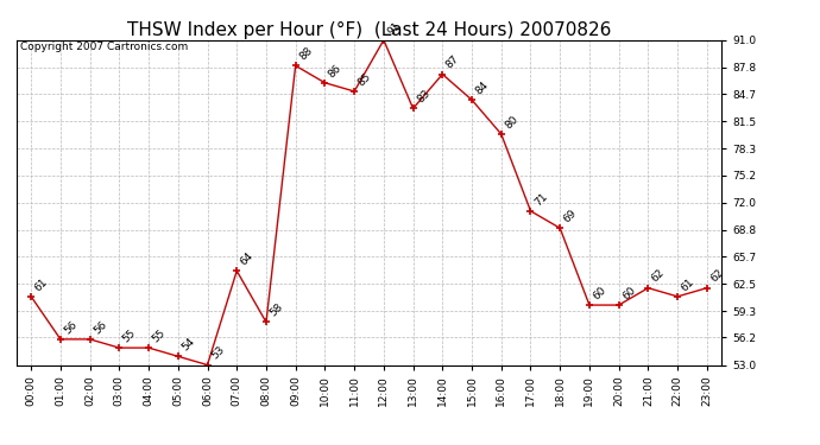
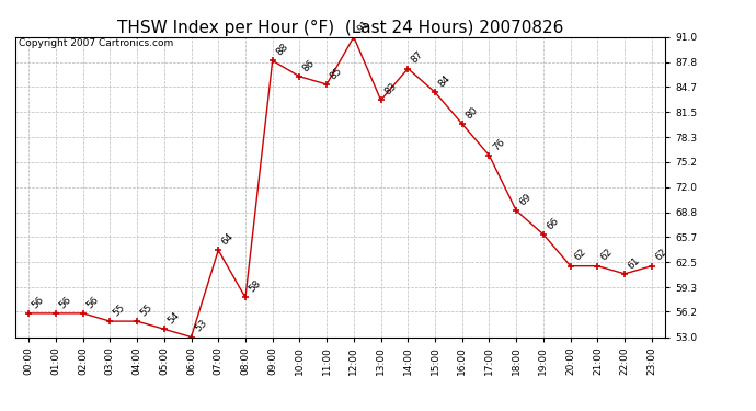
00:00: 61 -> 56
17:00: 71 -> 76
19:00: 60 -> 66
20:00: 60 -> 62
